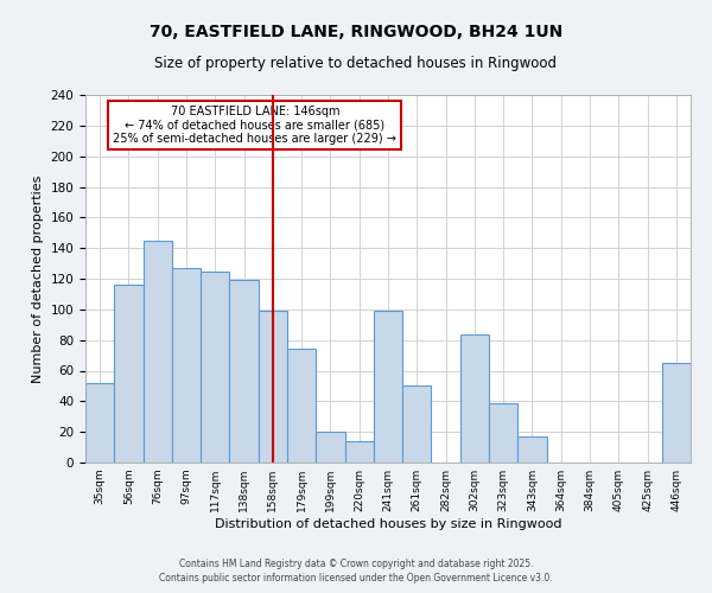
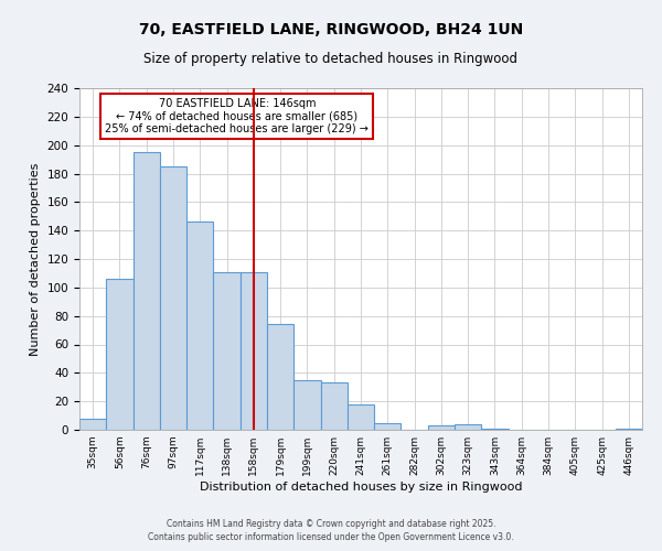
35sqm: 52 -> 8
56sqm: 116 -> 106
76sqm: 145 -> 195
97sqm: 127 -> 185
117sqm: 125 -> 146
138sqm: 119 -> 111
158sqm: 99 -> 111
199sqm: 20 -> 35
220sqm: 14 -> 33
241sqm: 99 -> 18
261sqm: 50 -> 5
302sqm: 84 -> 3
323sqm: 39 -> 4
343sqm: 17 -> 1
446sqm: 65 -> 1
